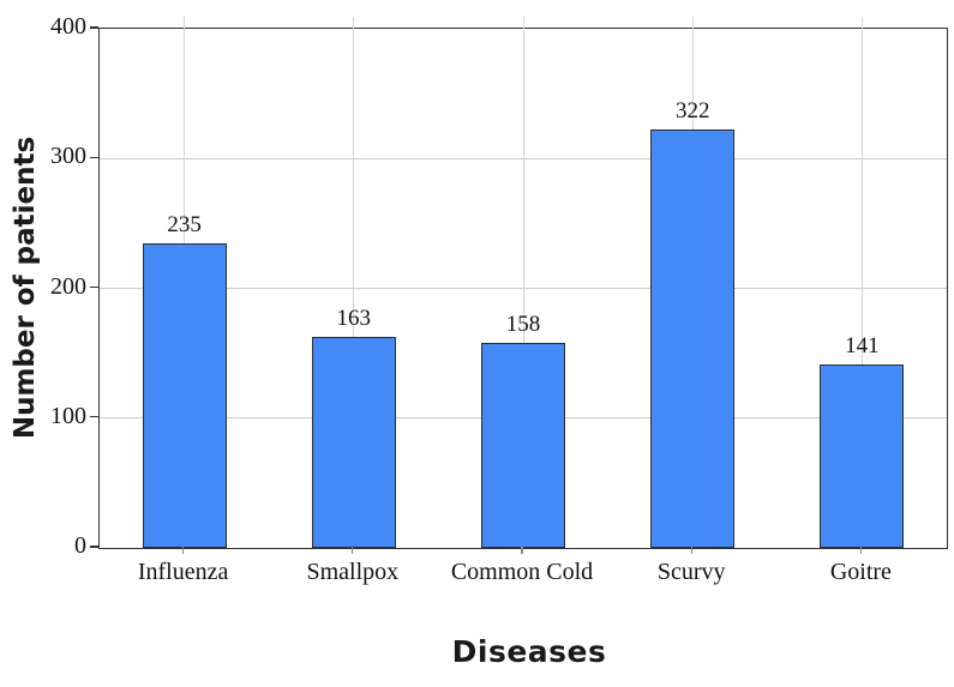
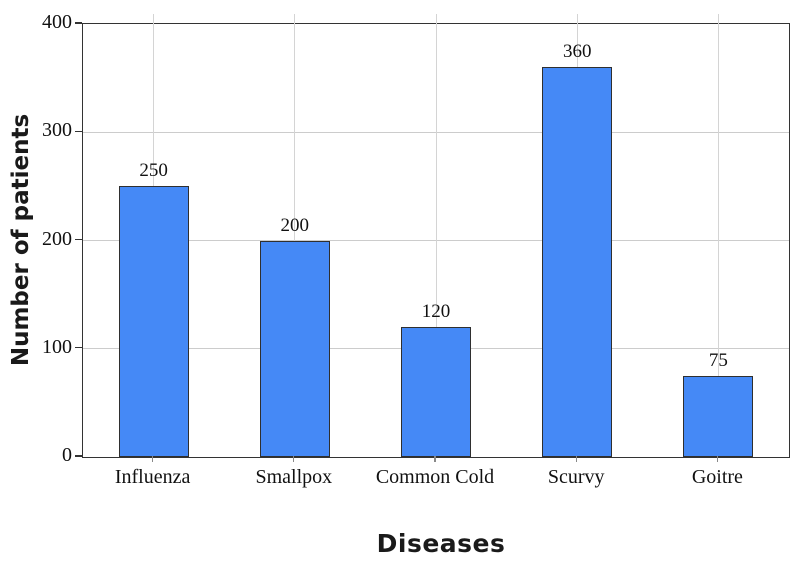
Influenza: 235 -> 250
Smallpox: 163 -> 200
Common Cold: 158 -> 120
Scurvy: 322 -> 360
Goitre: 141 -> 75
